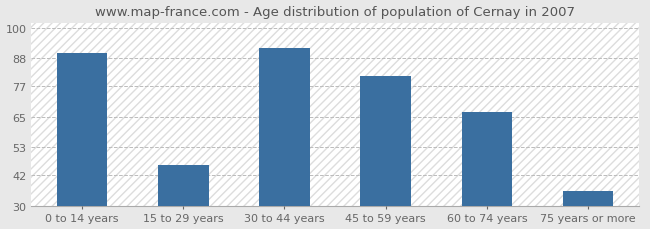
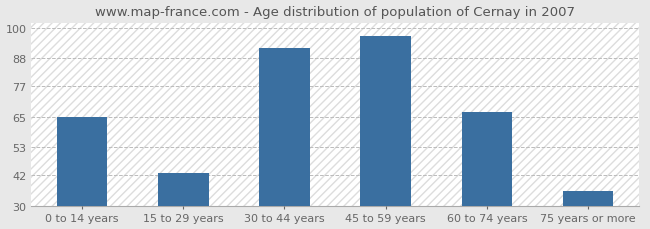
0 to 14 years: 90 -> 65
15 to 29 years: 46 -> 43
45 to 59 years: 81 -> 97
